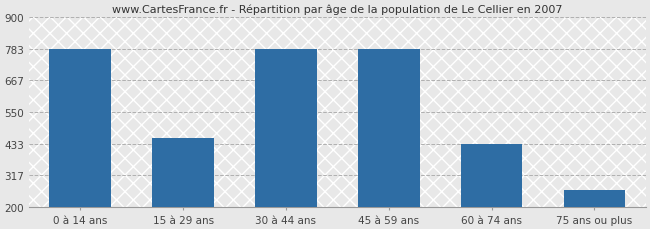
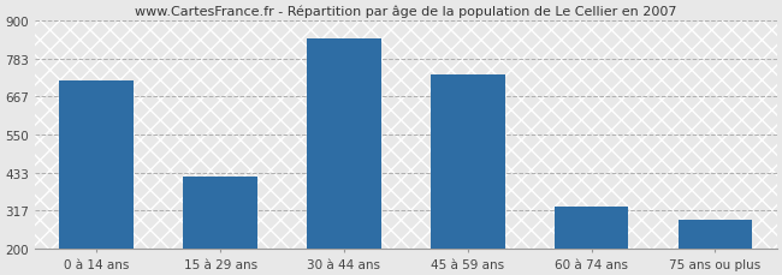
0 à 14 ans: 783 -> 715
15 à 29 ans: 455 -> 420
30 à 44 ans: 783 -> 845
45 à 59 ans: 783 -> 735
60 à 74 ans: 433 -> 330
75 ans ou plus: 263 -> 290
